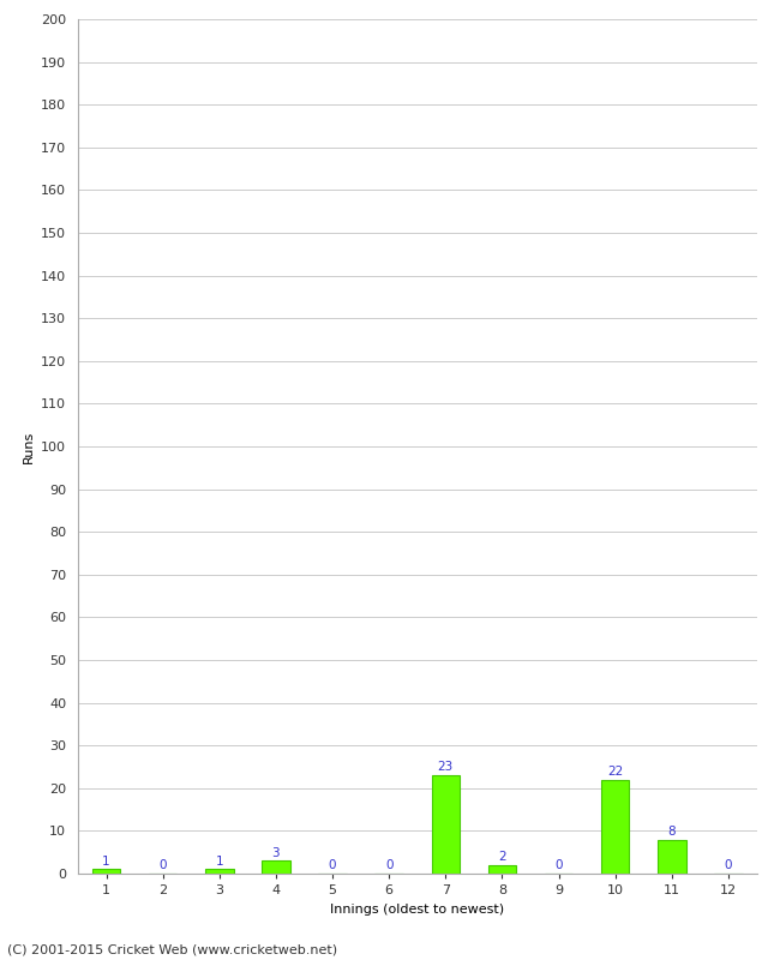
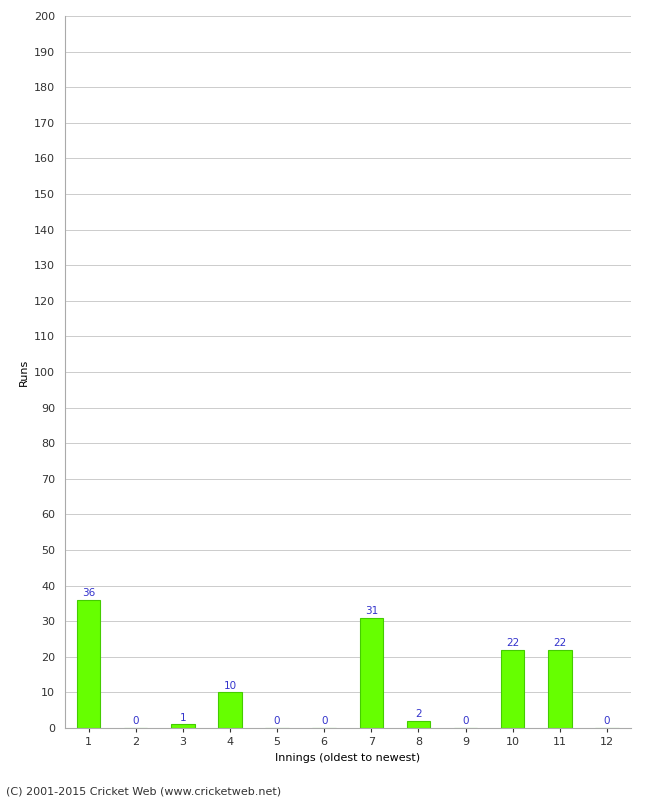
1: 1 -> 36
4: 3 -> 10
7: 23 -> 31
11: 8 -> 22
